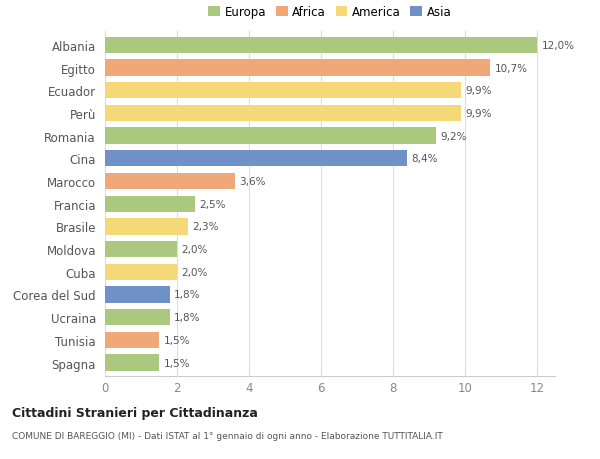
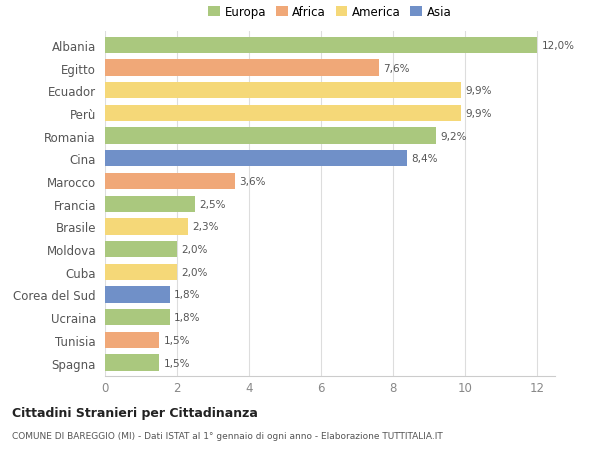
Egitto: 10,7% -> 7,6%
